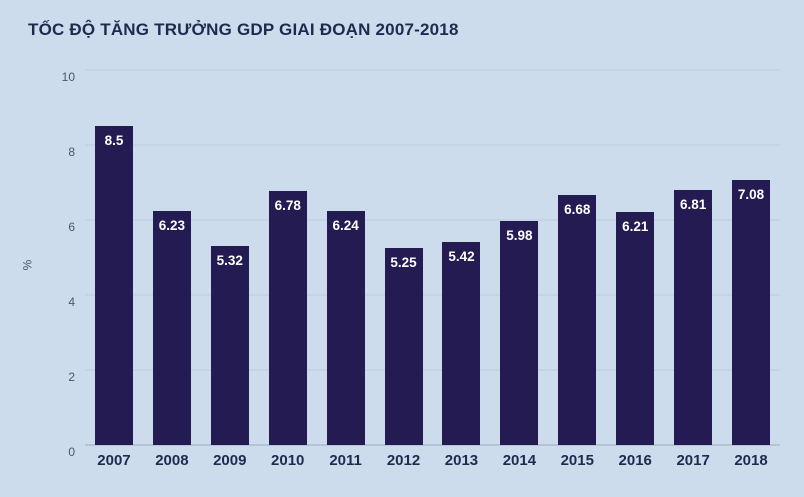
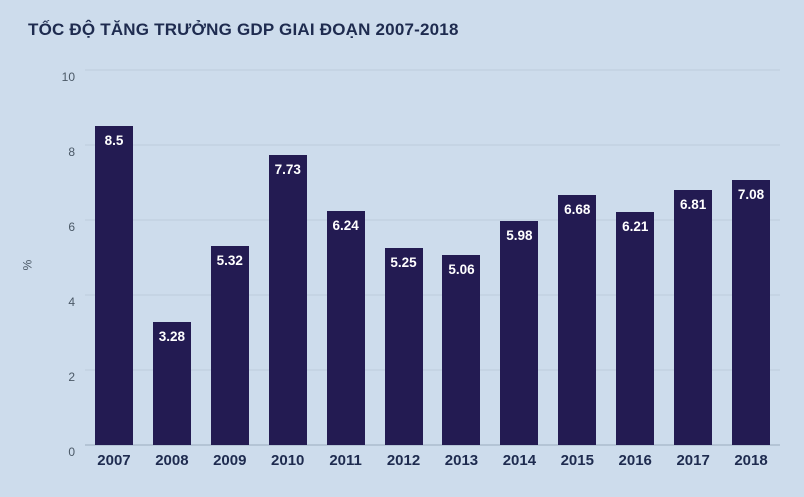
2008: 6.23 -> 3.28
2010: 6.78 -> 7.73
2013: 5.42 -> 5.06
